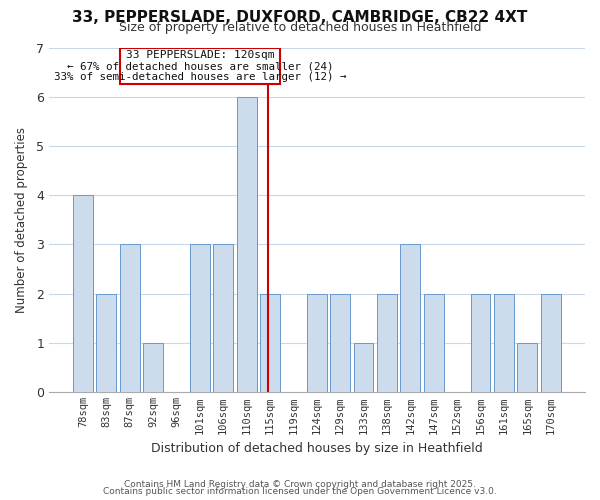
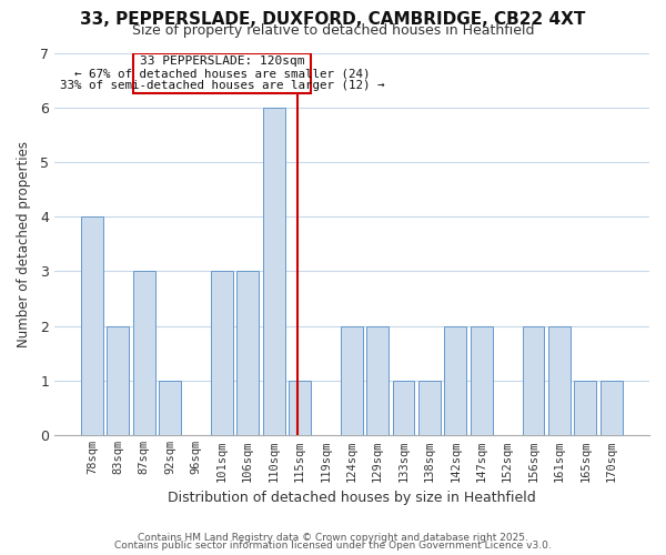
115sqm: 2 -> 1
138sqm: 2 -> 1
142sqm: 3 -> 2
170sqm: 2 -> 1
